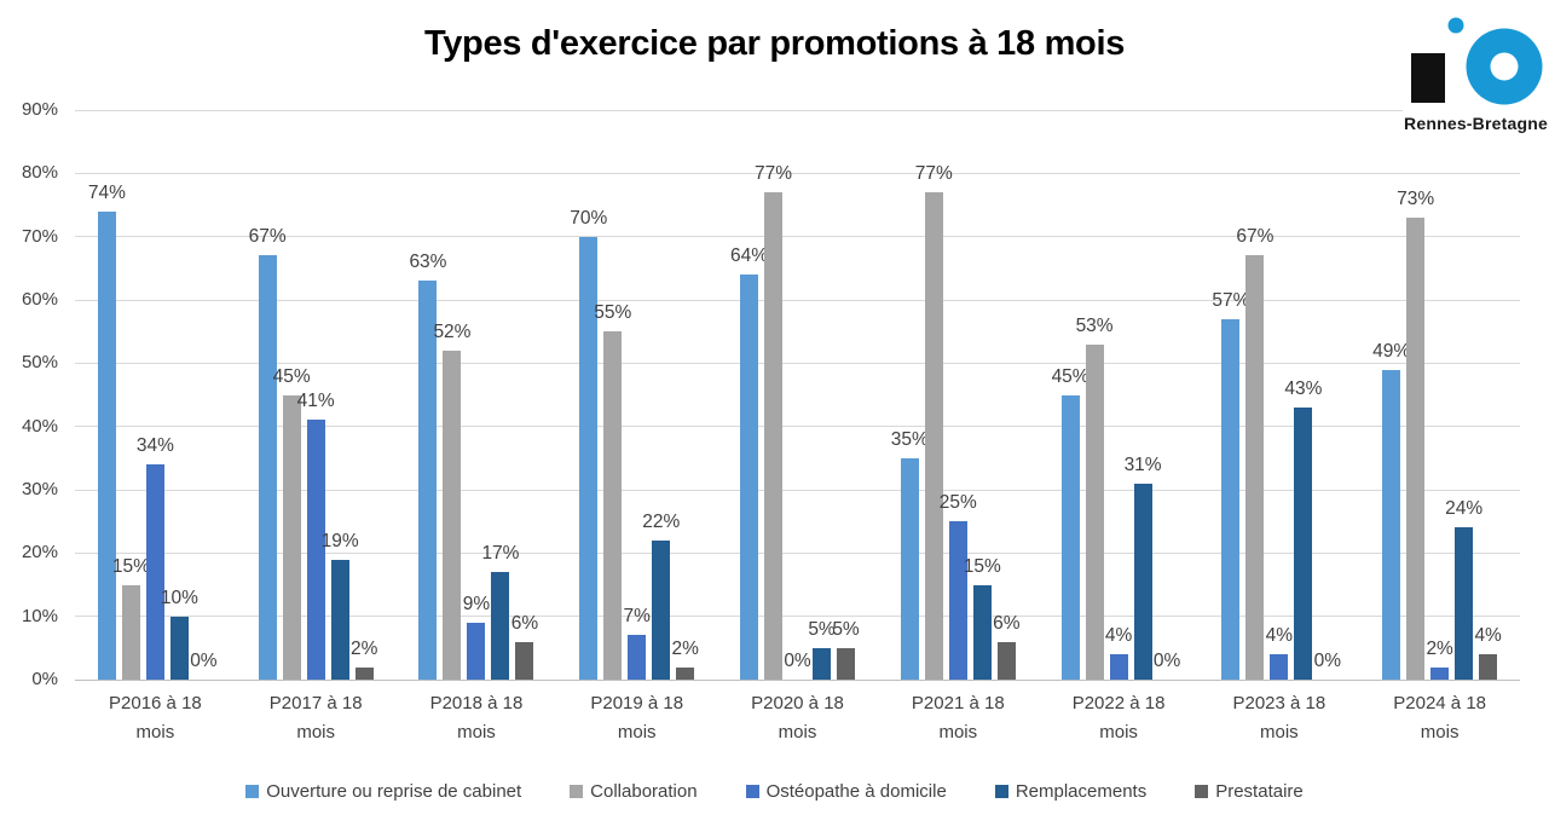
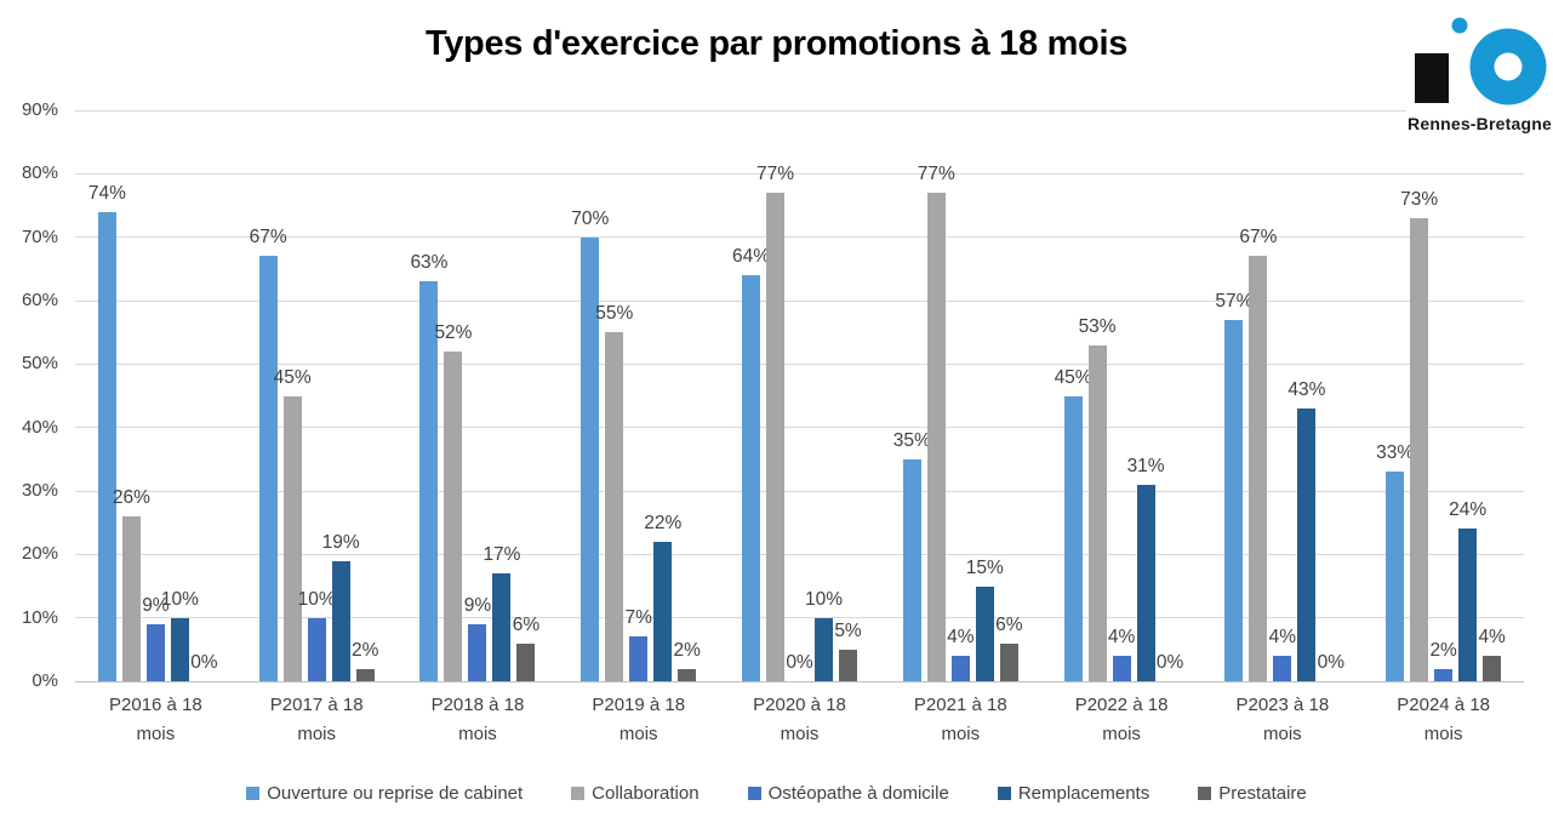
Collaboration/P2016 à 18 mois: 15% -> 26%
Ostéopathe à domicile/P2016 à 18 mois: 34% -> 9%
Ostéopathe à domicile/P2017 à 18 mois: 41% -> 10%
Remplacements/P2020 à 18 mois: 5% -> 10%
Ostéopathe à domicile/P2021 à 18 mois: 25% -> 4%
Ouverture ou reprise de cabinet/P2024 à 18 mois: 49% -> 33%
